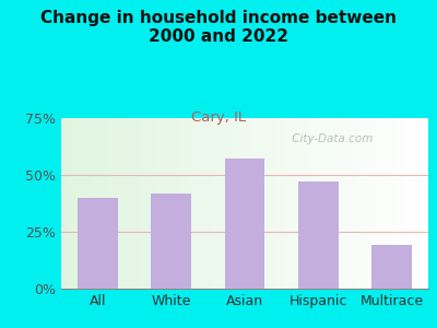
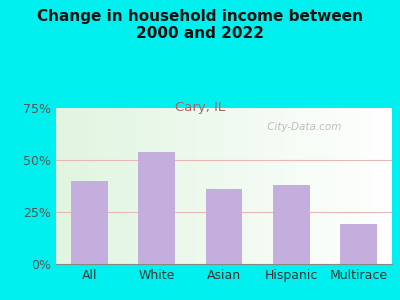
White: 42% -> 54%
Asian: 57% -> 36%
Hispanic: 47% -> 38%
